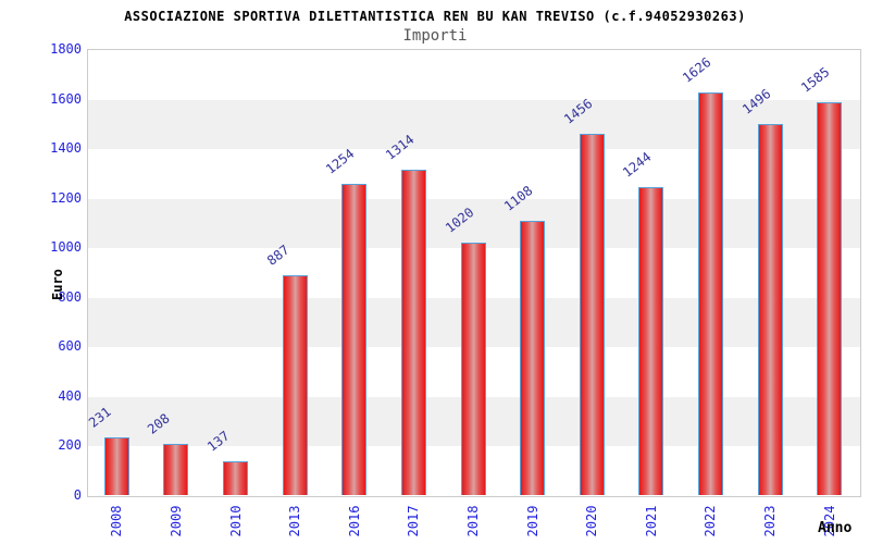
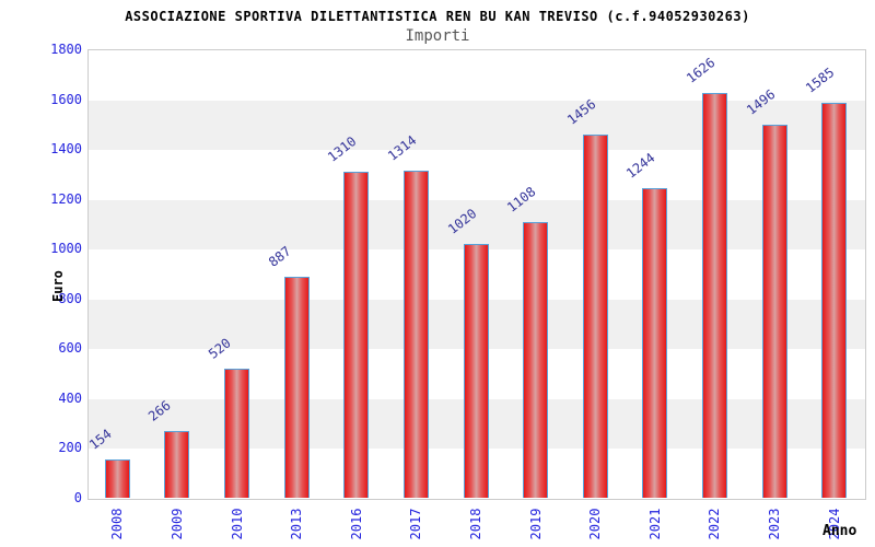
2008: 231 -> 154
2009: 208 -> 266
2010: 137 -> 520
2016: 1254 -> 1310
